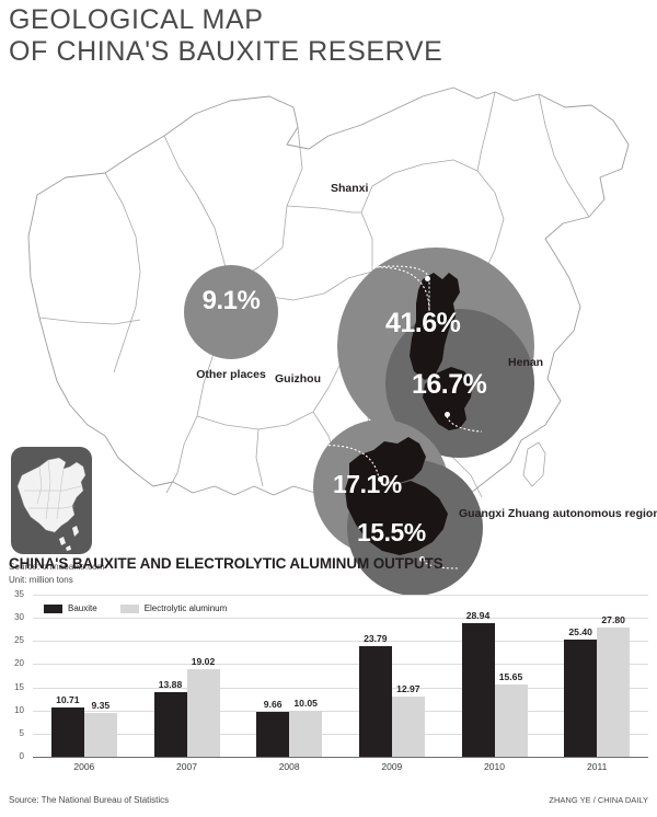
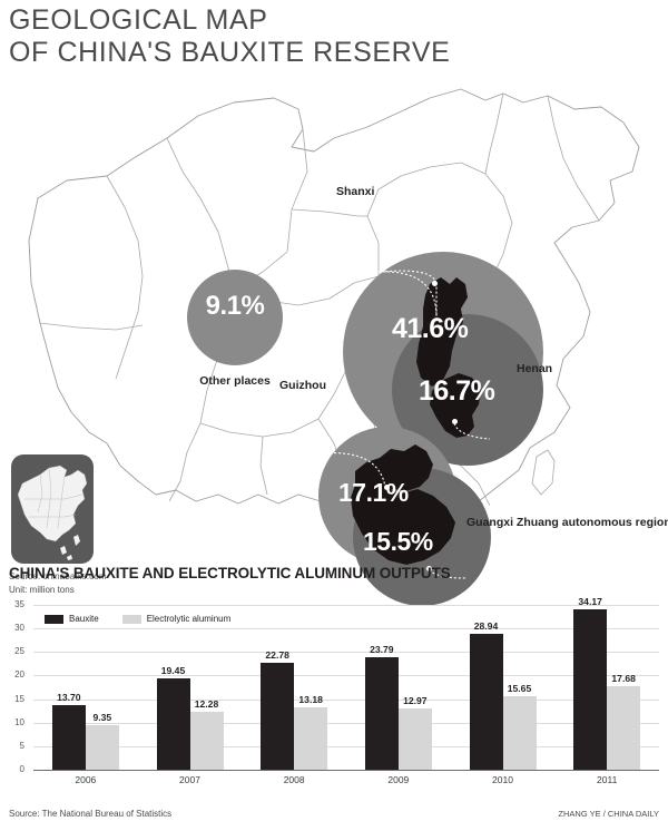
Bauxite/2006: 10.71 -> 13.70
Bauxite/2007: 13.88 -> 19.45
Electrolytic aluminum/2007: 19.02 -> 12.28
Bauxite/2008: 9.66 -> 22.78
Electrolytic aluminum/2008: 10.05 -> 13.18
Bauxite/2011: 25.40 -> 34.17
Electrolytic aluminum/2011: 27.80 -> 17.68
